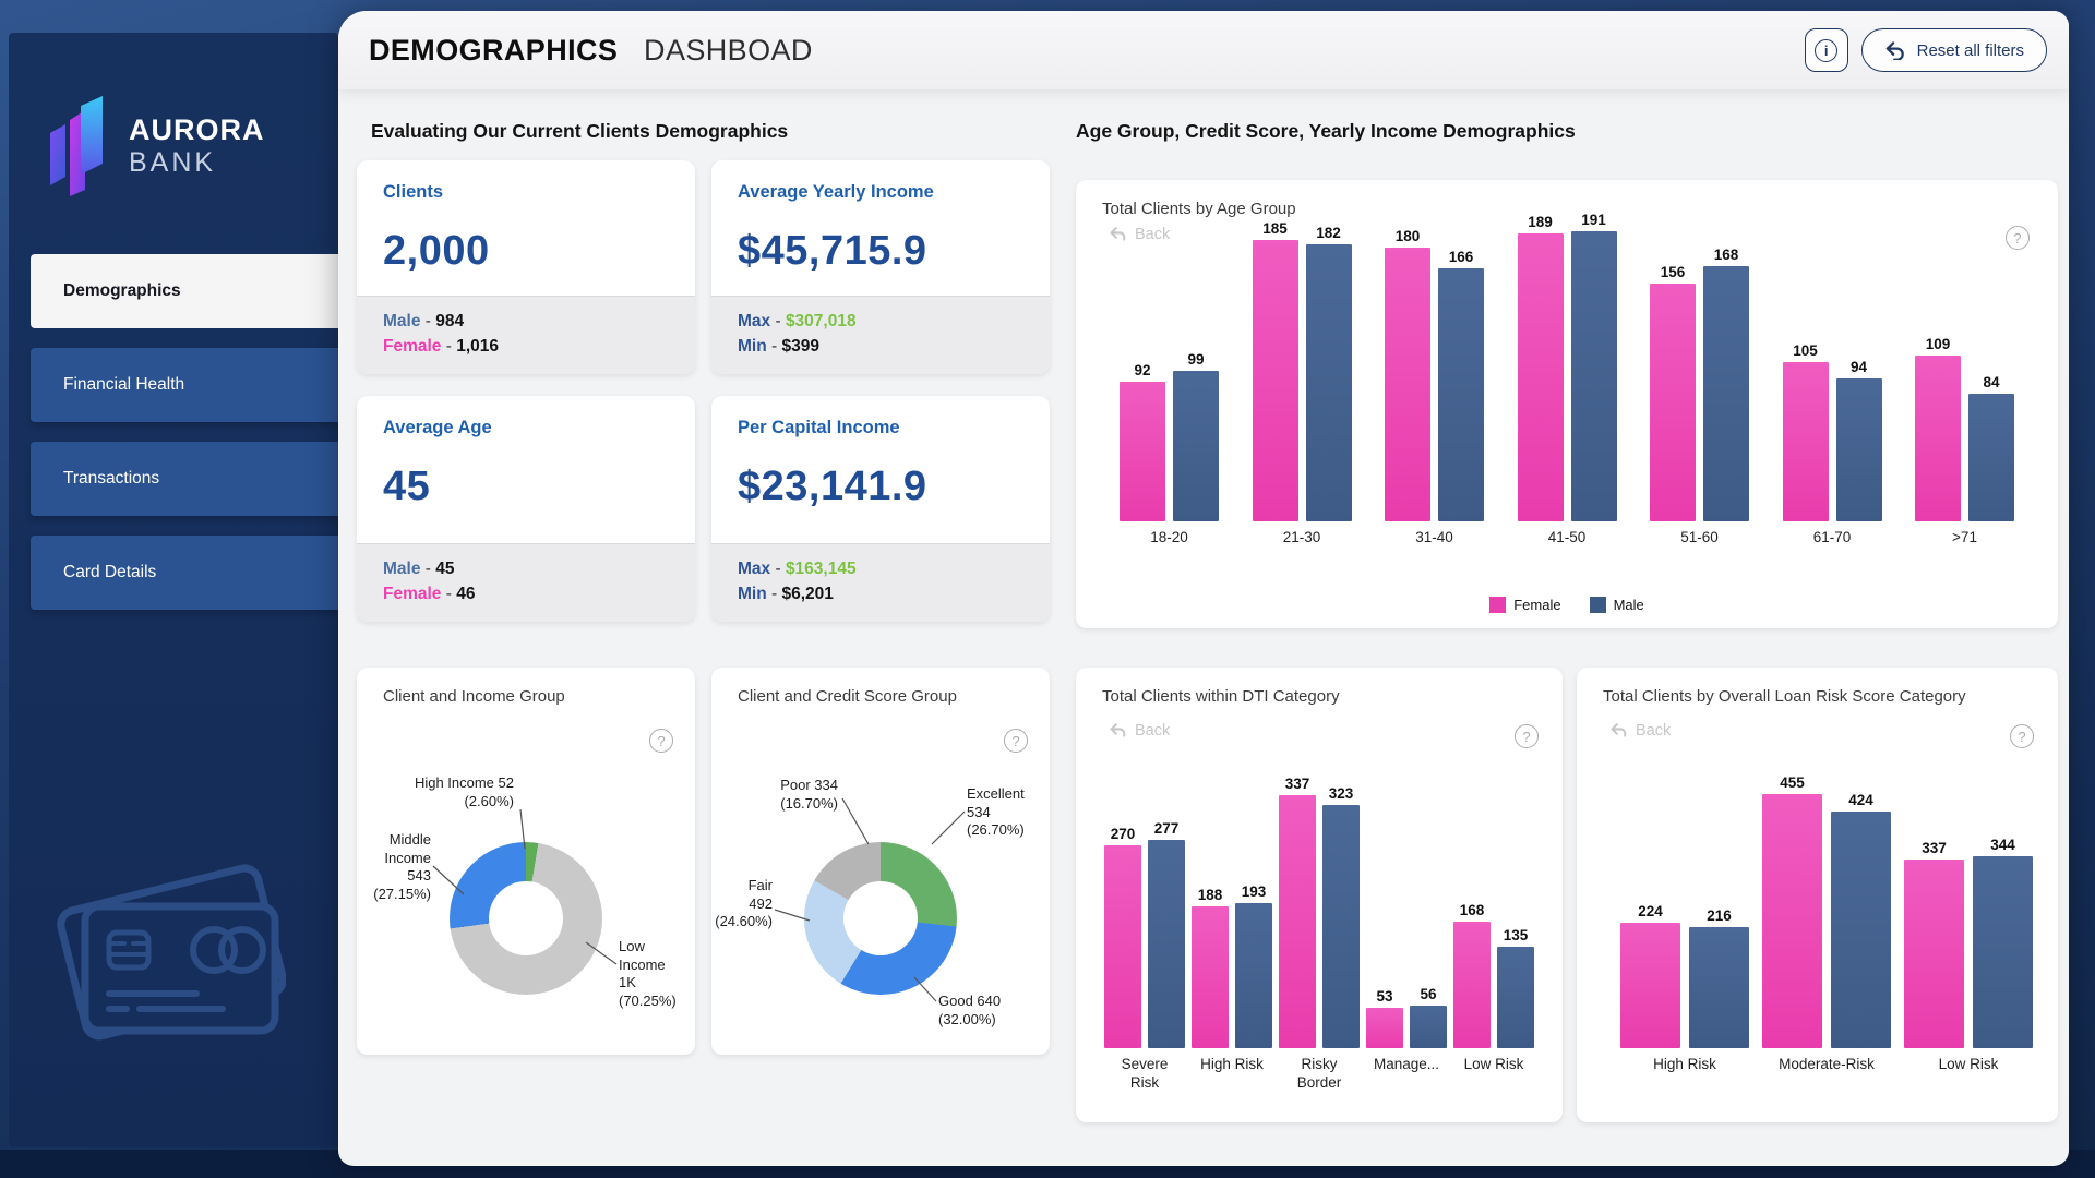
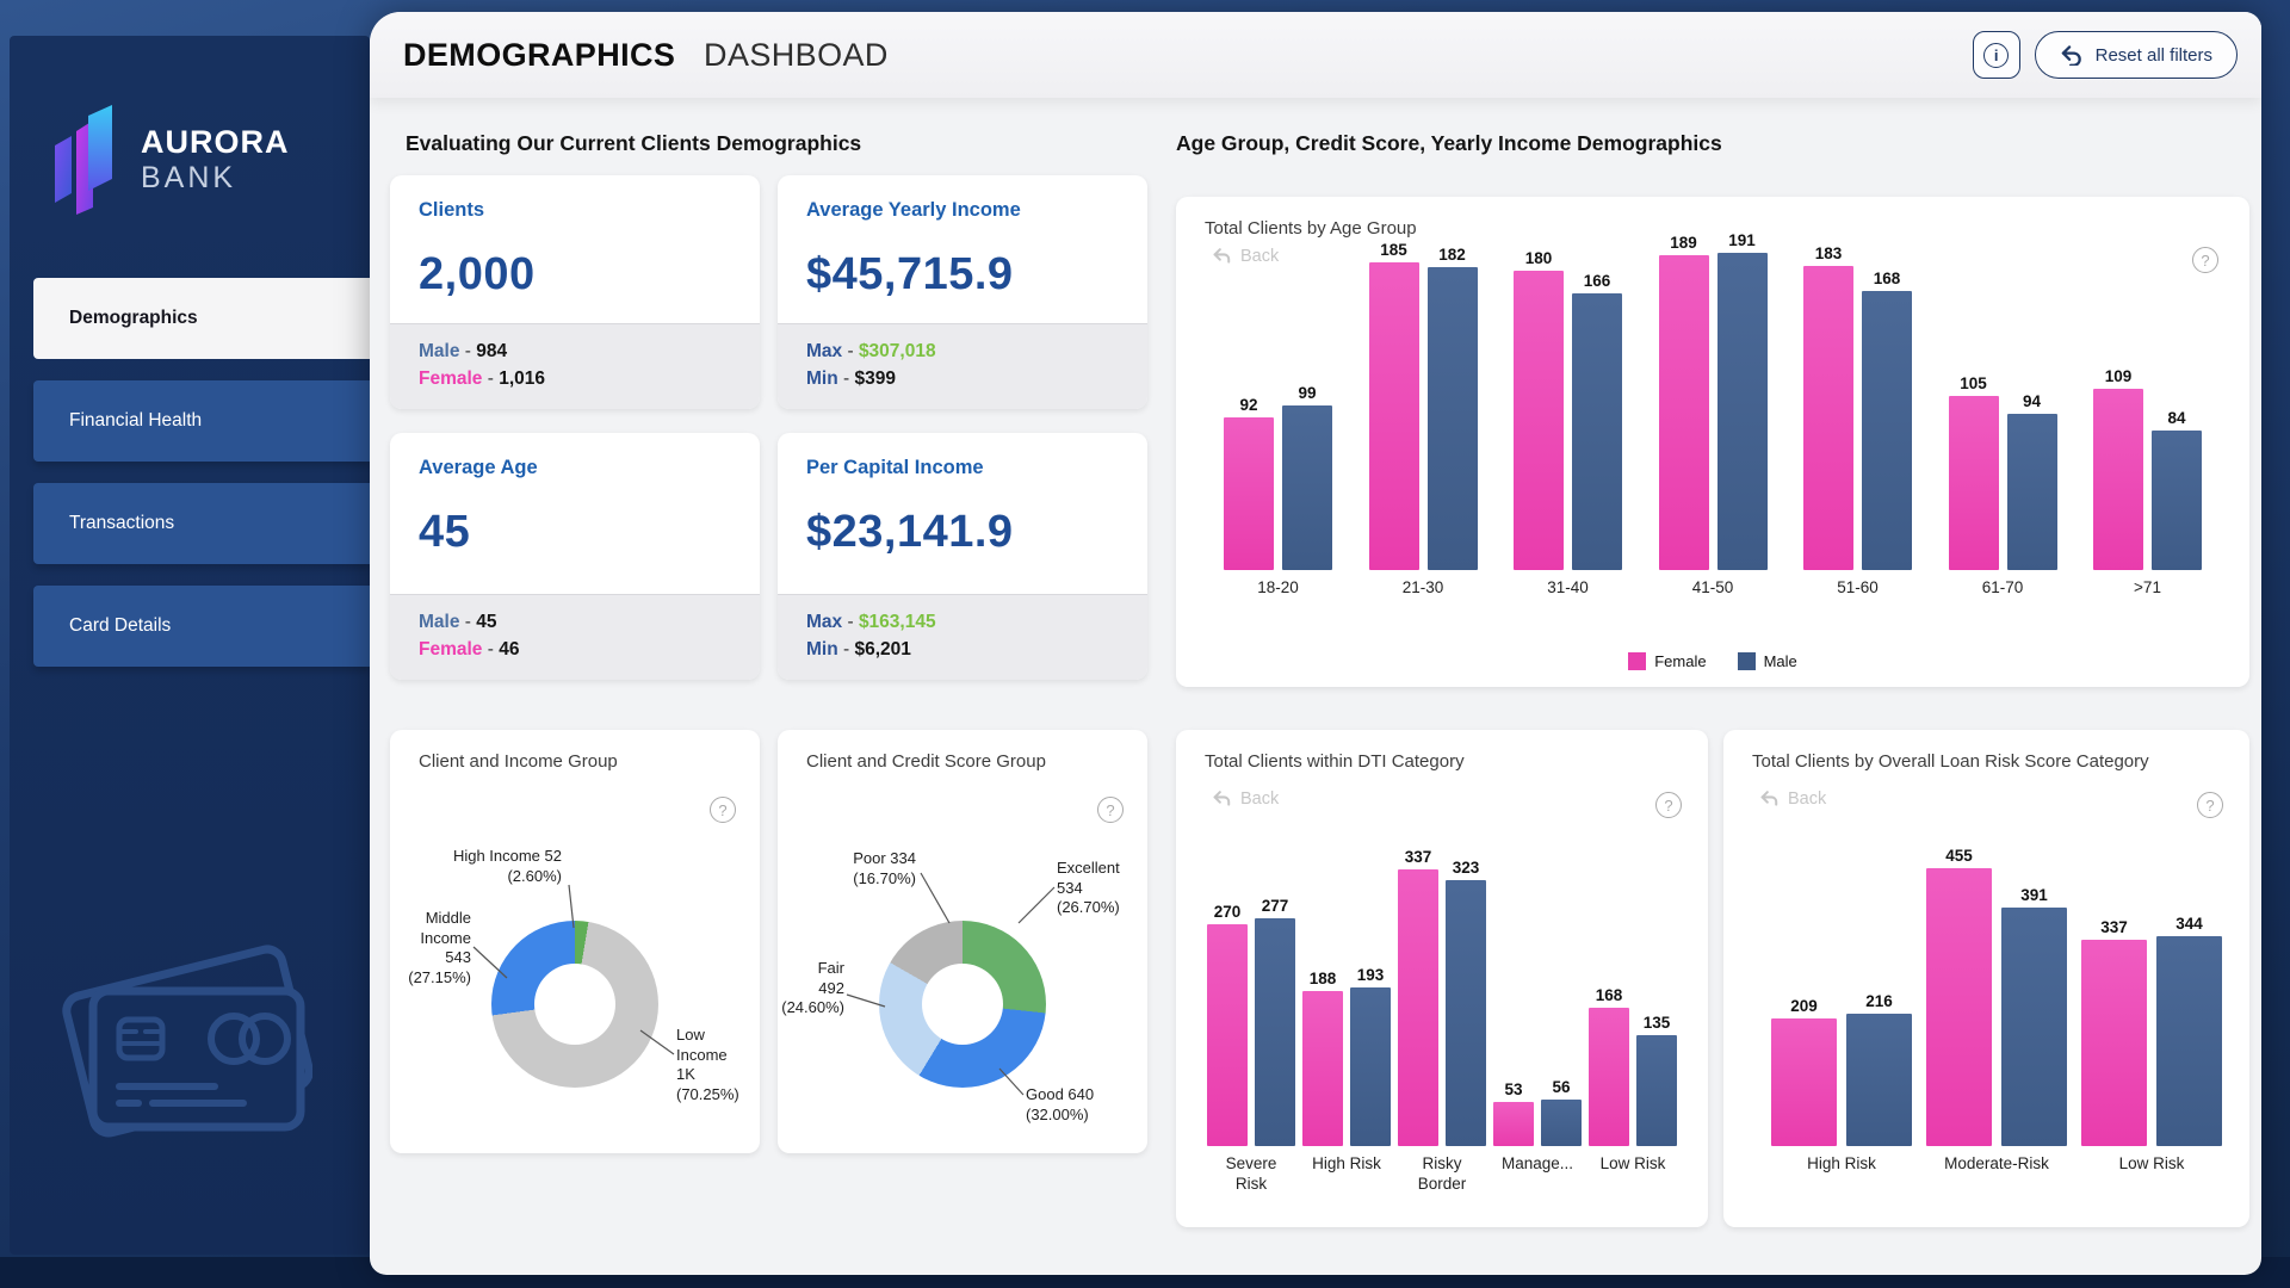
Total Clients by Age Group/Female/51-60: 156 -> 183
Total Clients by Overall Loan Risk Score Category/Female/High Risk: 224 -> 209
Total Clients by Overall Loan Risk Score Category/Male/Moderate-Risk: 424 -> 391
